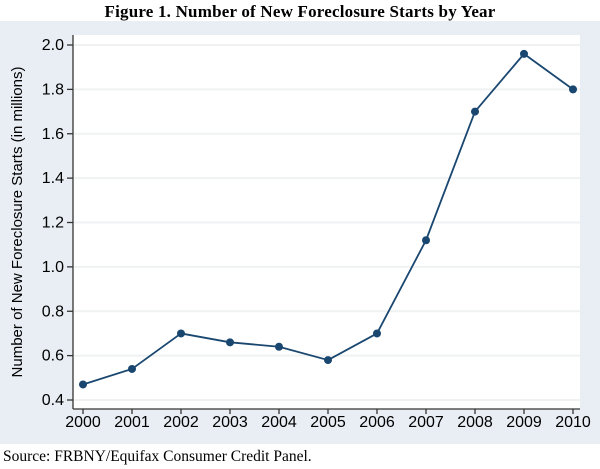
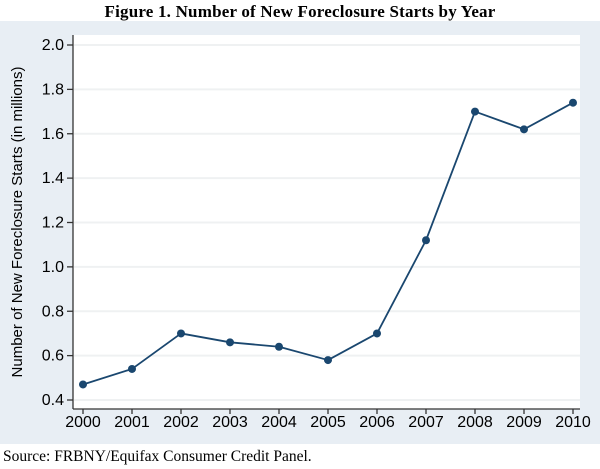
2009: 1.96 -> 1.62
2010: 1.80 -> 1.74
